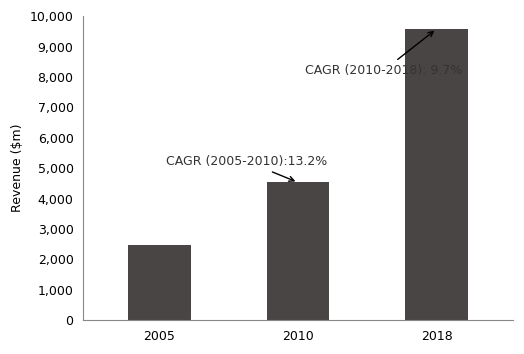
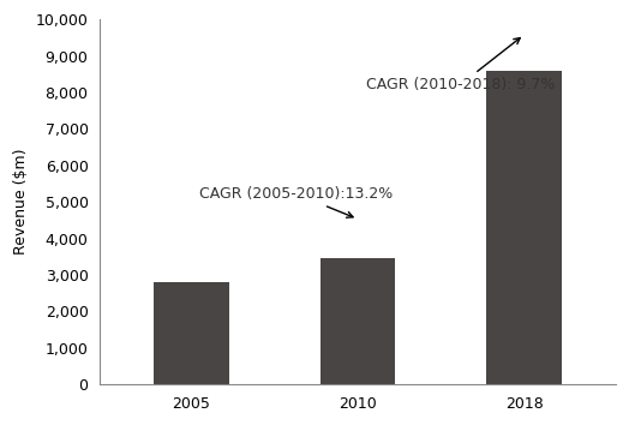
2005: 2,480 -> 2,800
2010: 4,530 -> 3,450
2018: 9,580 -> 8,600
